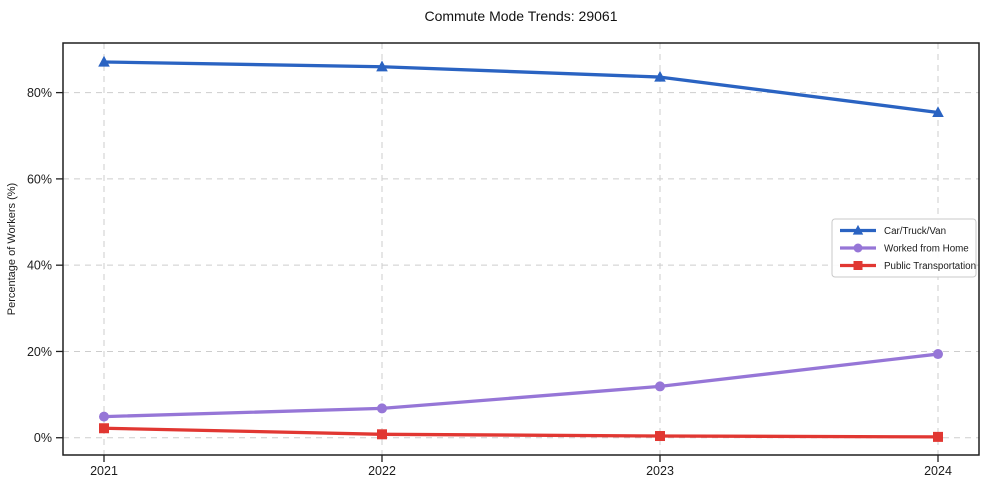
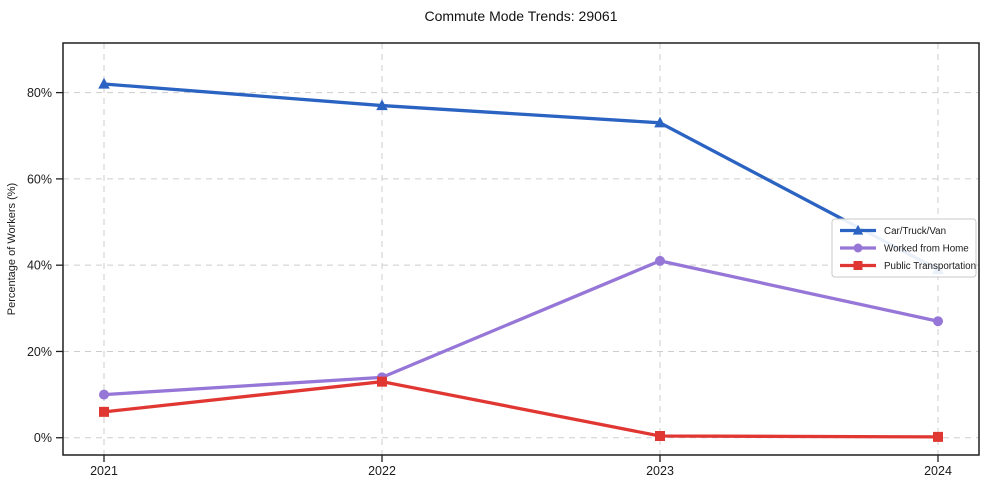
Car/Truck/Van/2021: 87% -> 82%
Worked from Home/2021: 5% -> 10%
Public Transportation/2021: 2% -> 6%
Car/Truck/Van/2022: 86% -> 77%
Worked from Home/2022: 7% -> 14%
Public Transportation/2022: 1% -> 13%
Car/Truck/Van/2023: 84% -> 73%
Worked from Home/2023: 12% -> 41%
Car/Truck/Van/2024: 75% -> 39%
Worked from Home/2024: 19% -> 27%
